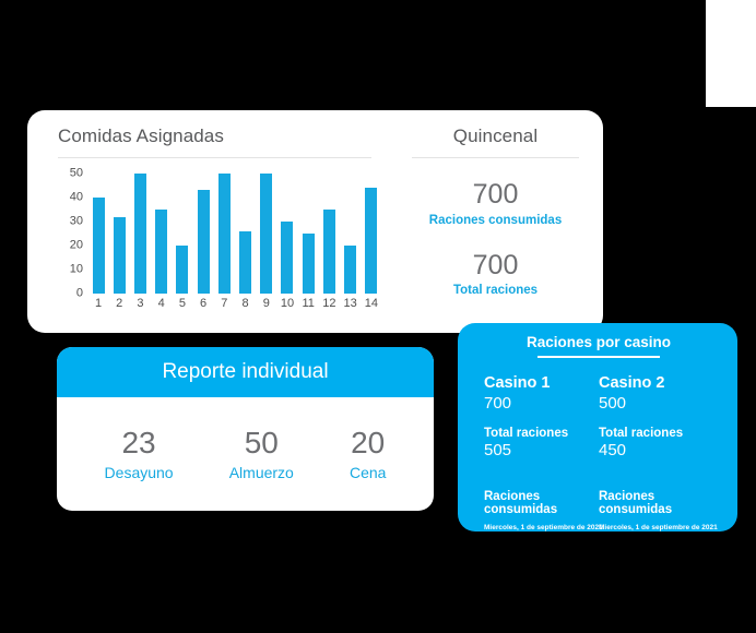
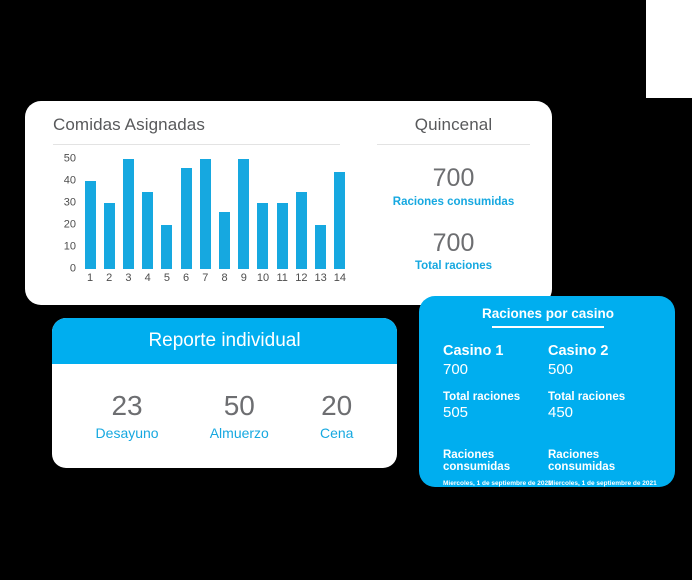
2: 32 -> 30
6: 43 -> 46
11: 25 -> 30
